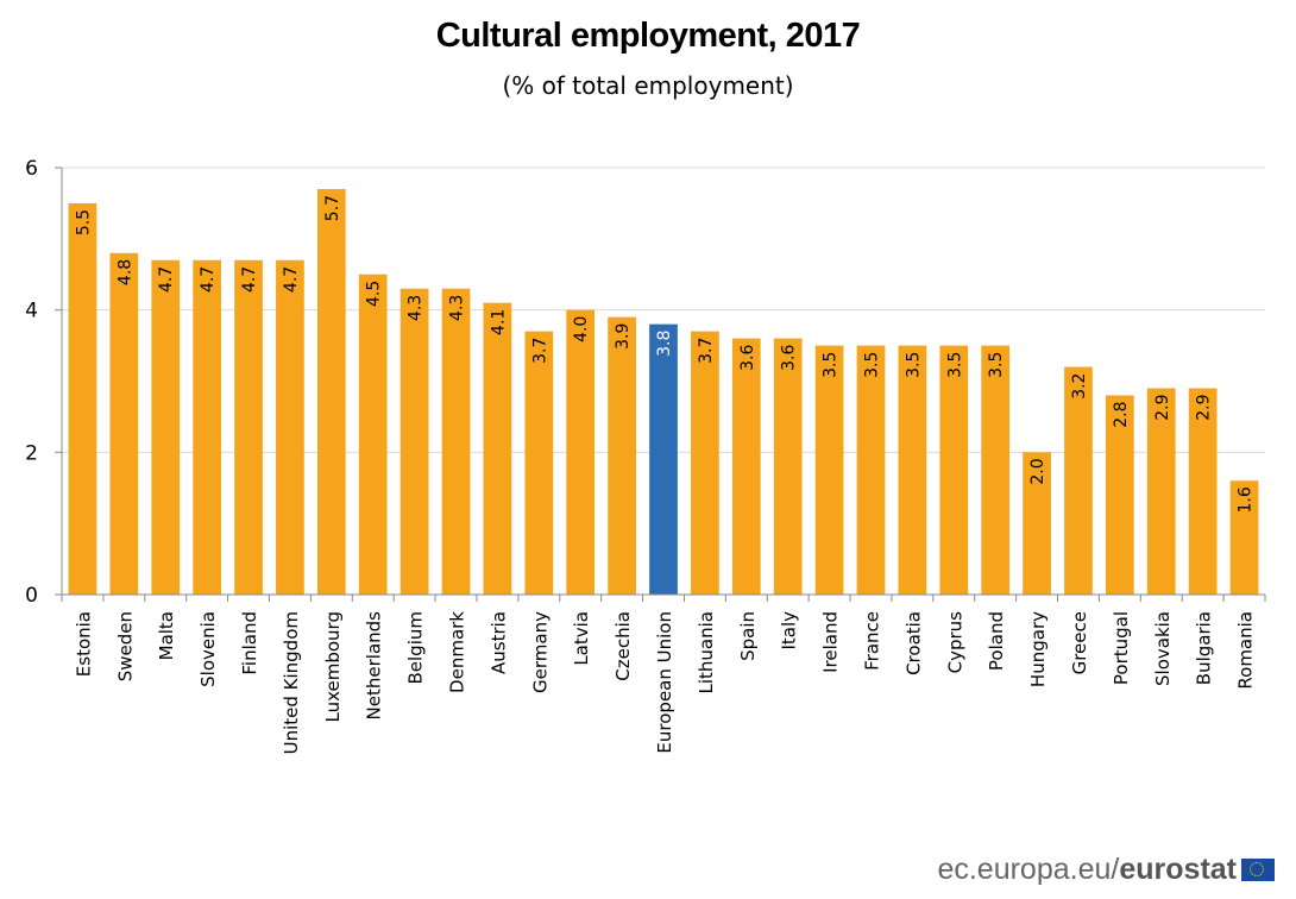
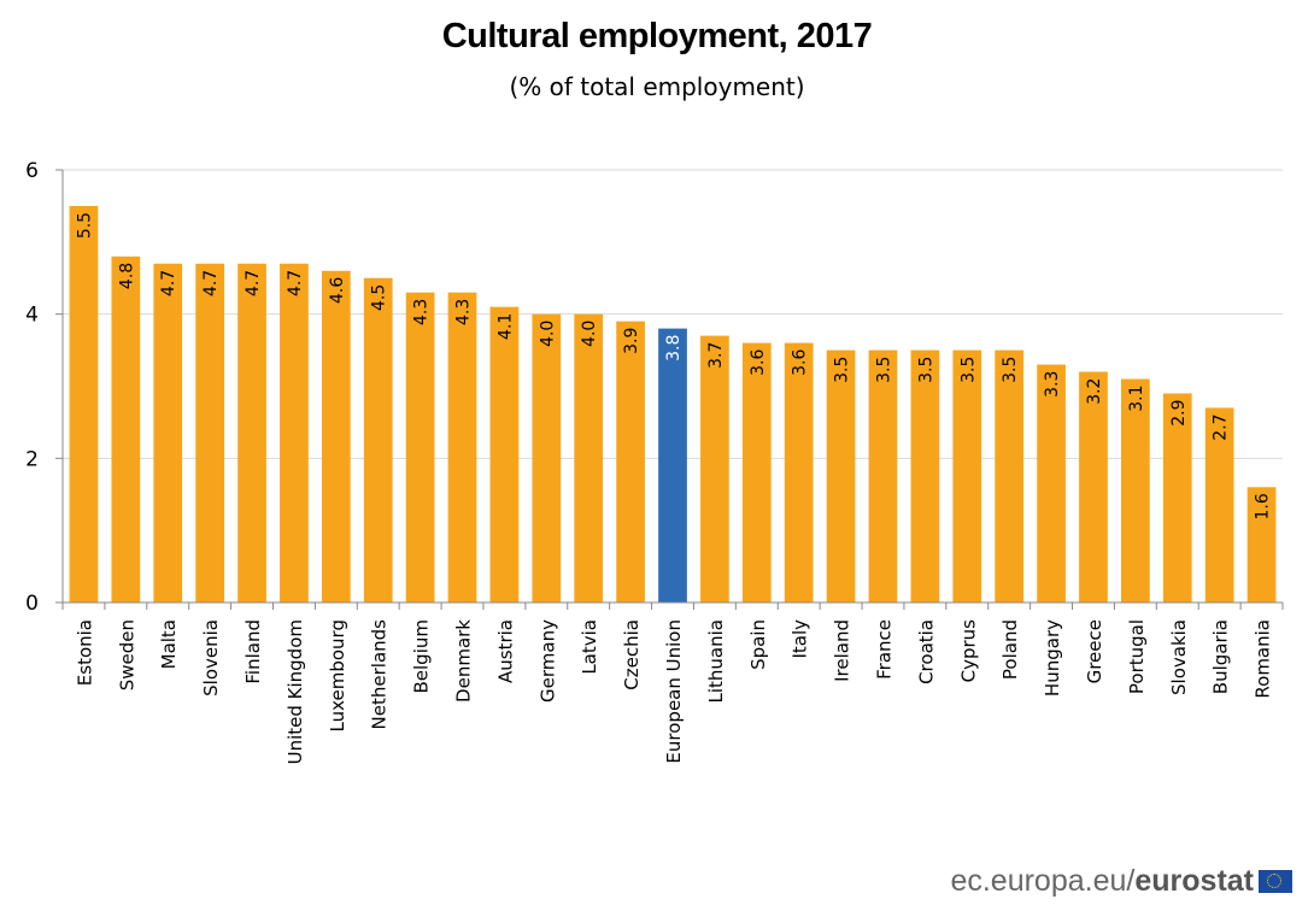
Luxembourg: 5.7 -> 4.6
Germany: 3.7 -> 4.0
Hungary: 2.0 -> 3.3
Portugal: 2.8 -> 3.1
Bulgaria: 2.9 -> 2.7
